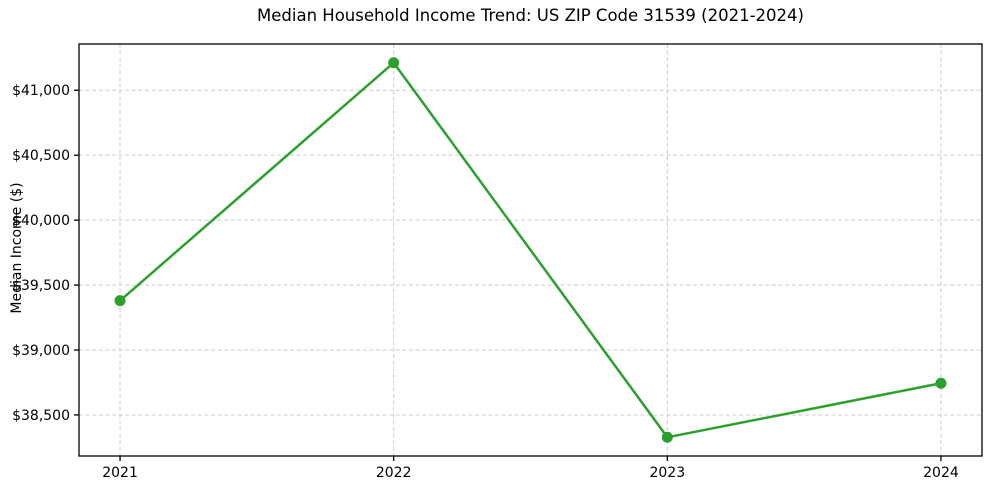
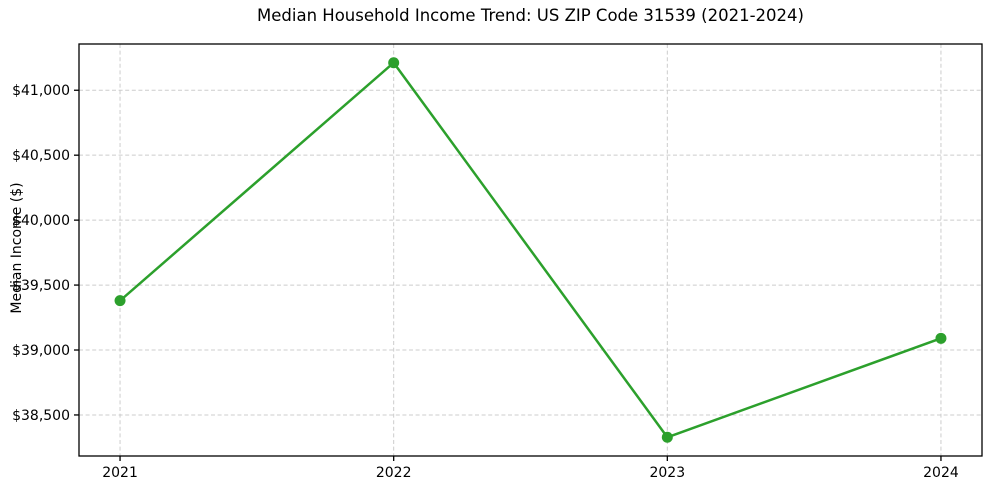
2024: $38740 -> $39090
